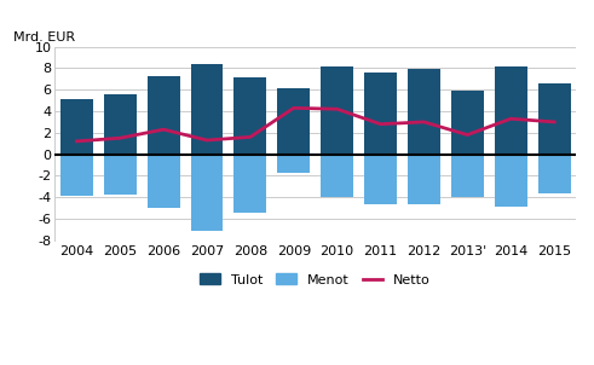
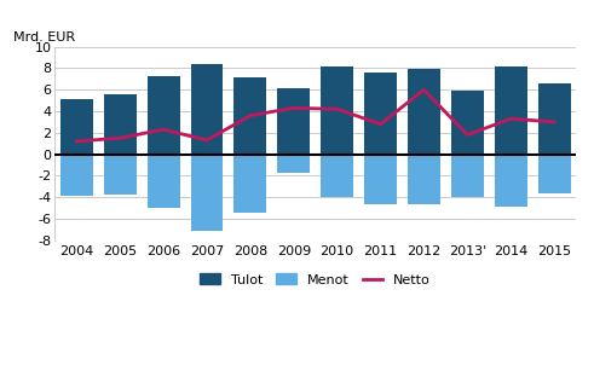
Netto/2008: 1.6 -> 3.6
Netto/2012: 3.0 -> 6.0
